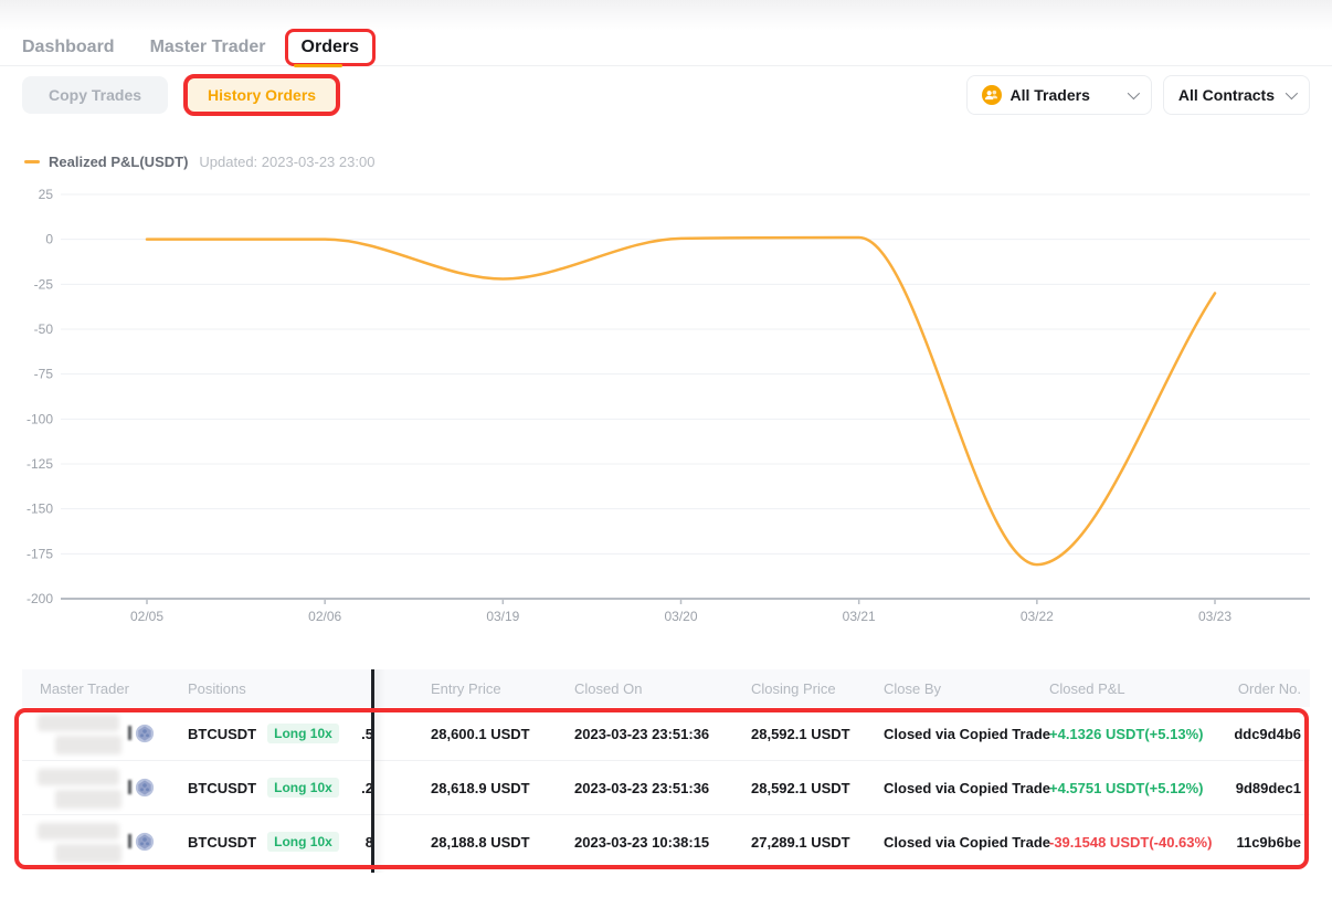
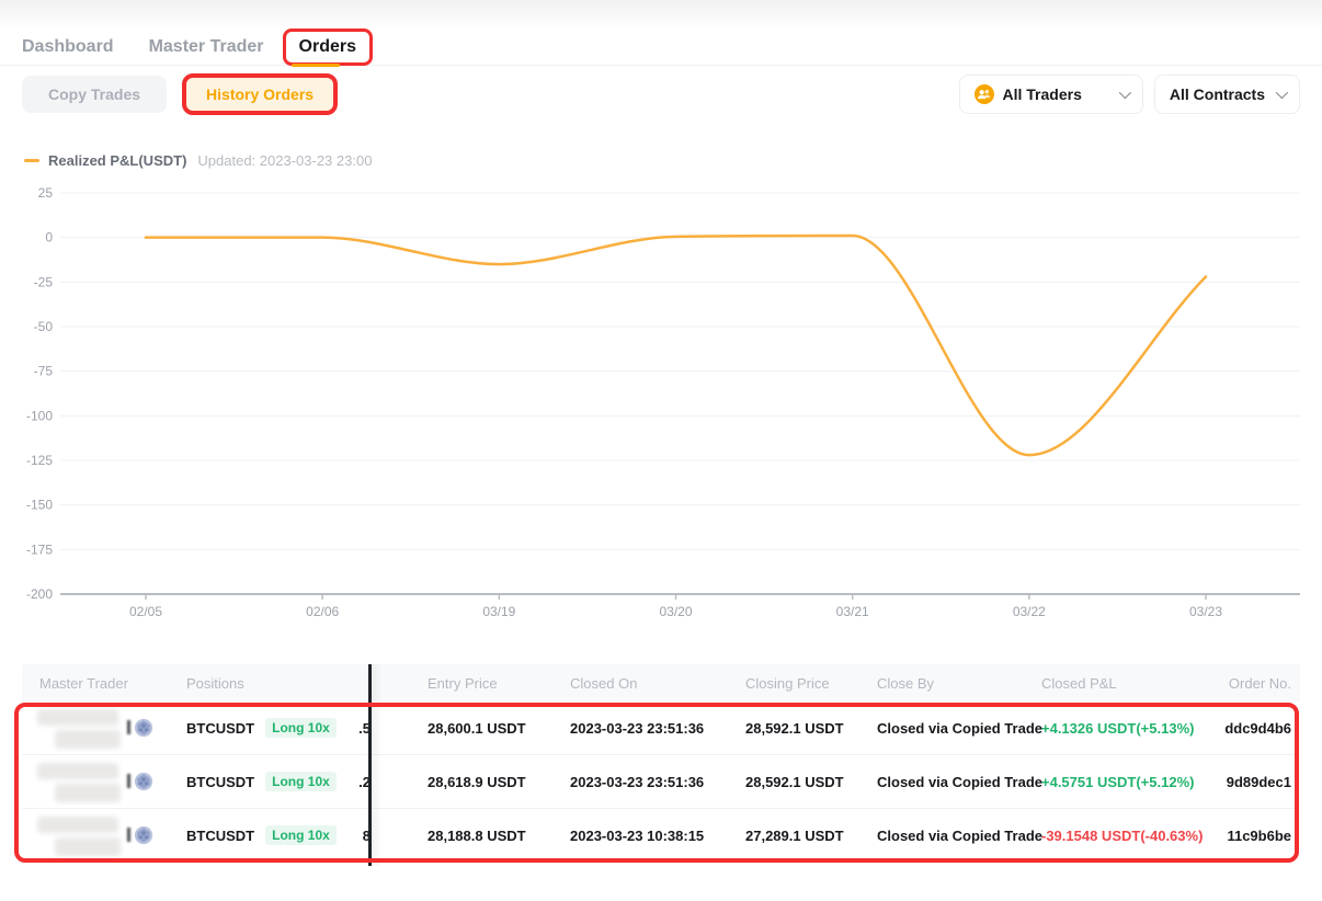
03/19: -22 -> -15
03/22: -181 -> -122
03/23: -30 -> -22
